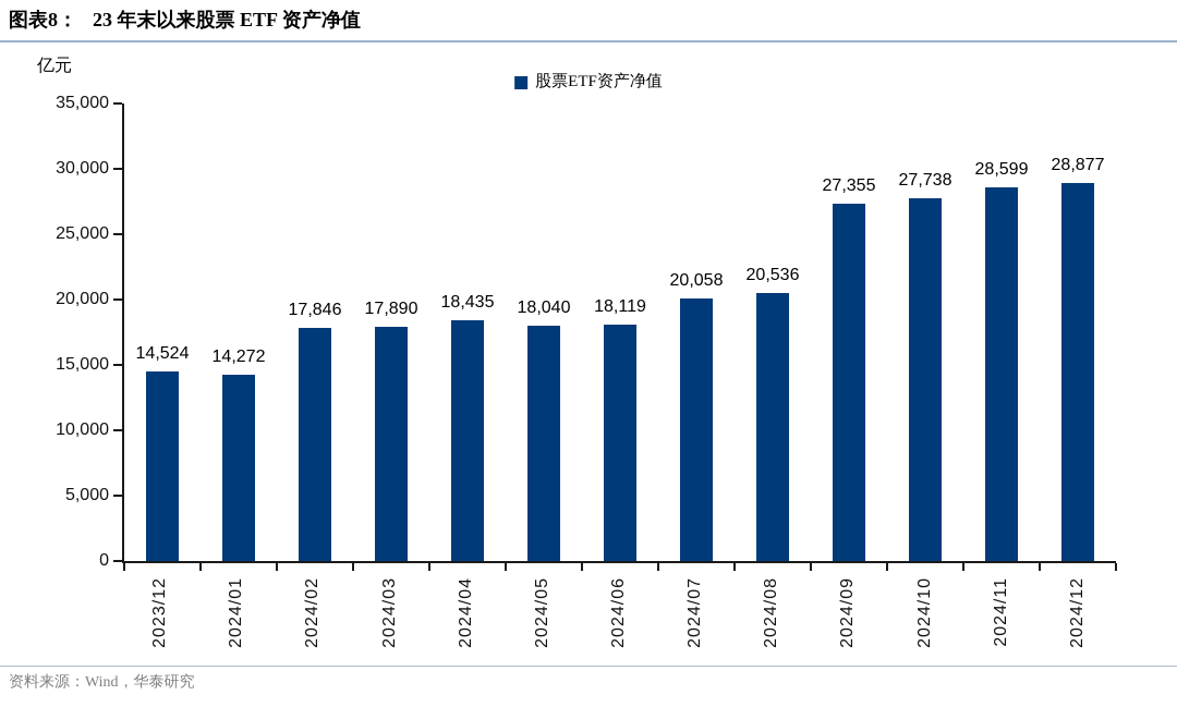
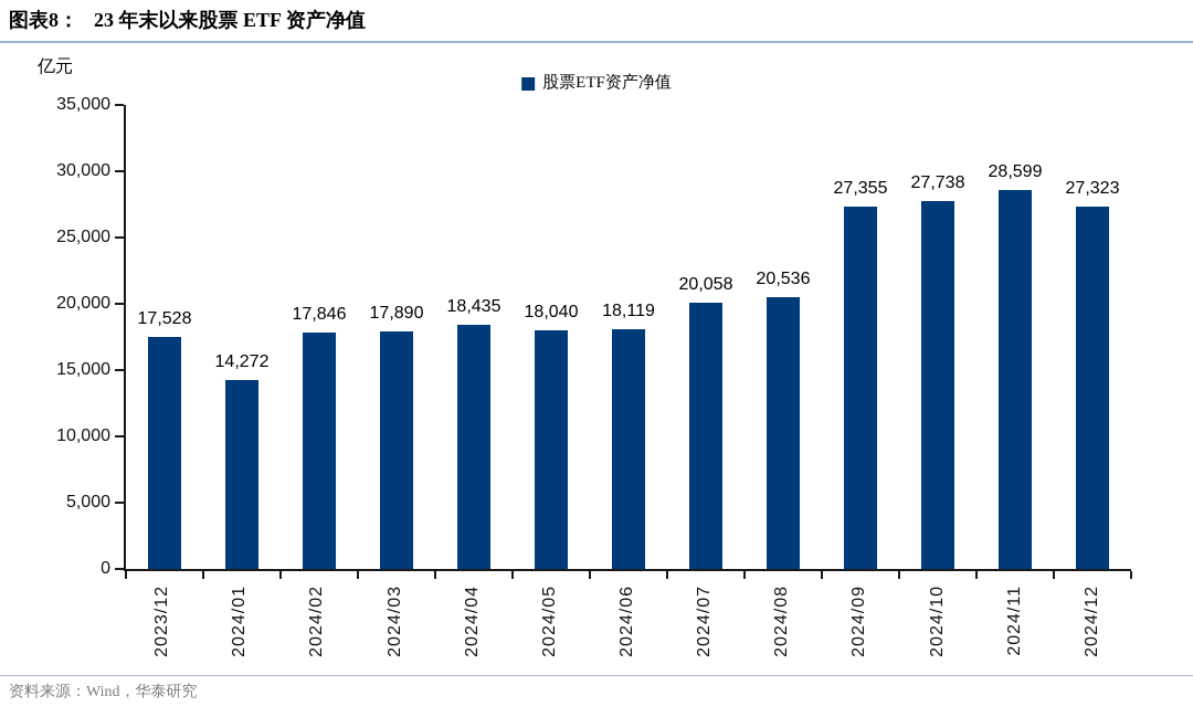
2023/12: 14,524 -> 17,528
2024/12: 28,877 -> 27,323
